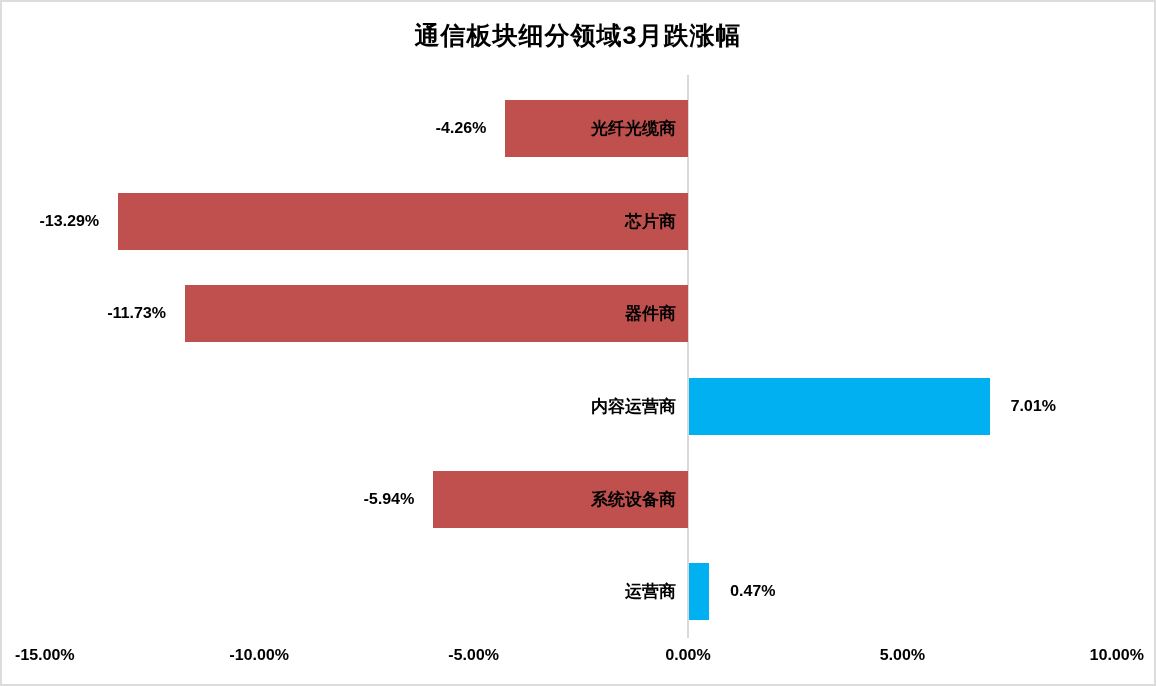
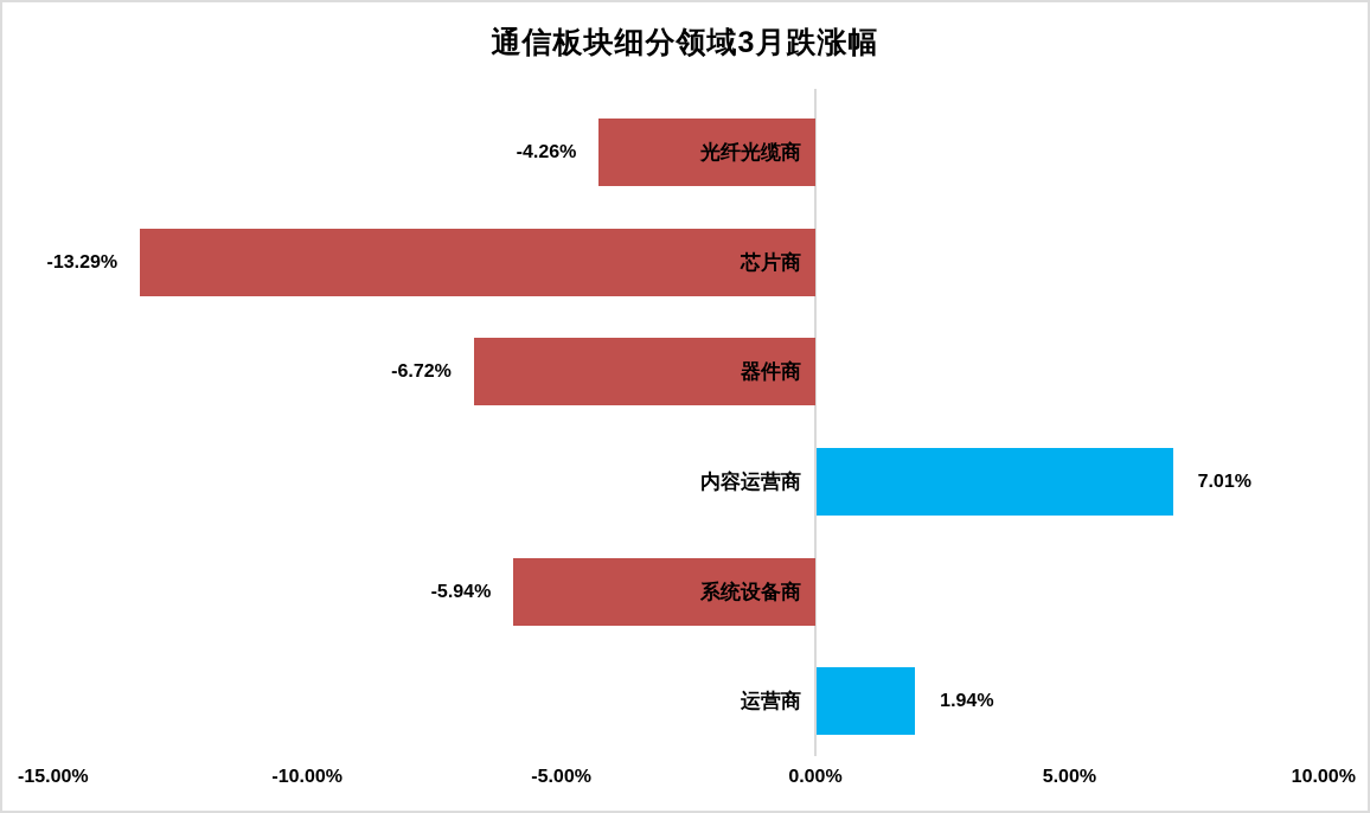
器件商: -11.73% -> -6.72%
运营商: 0.47% -> 1.94%
